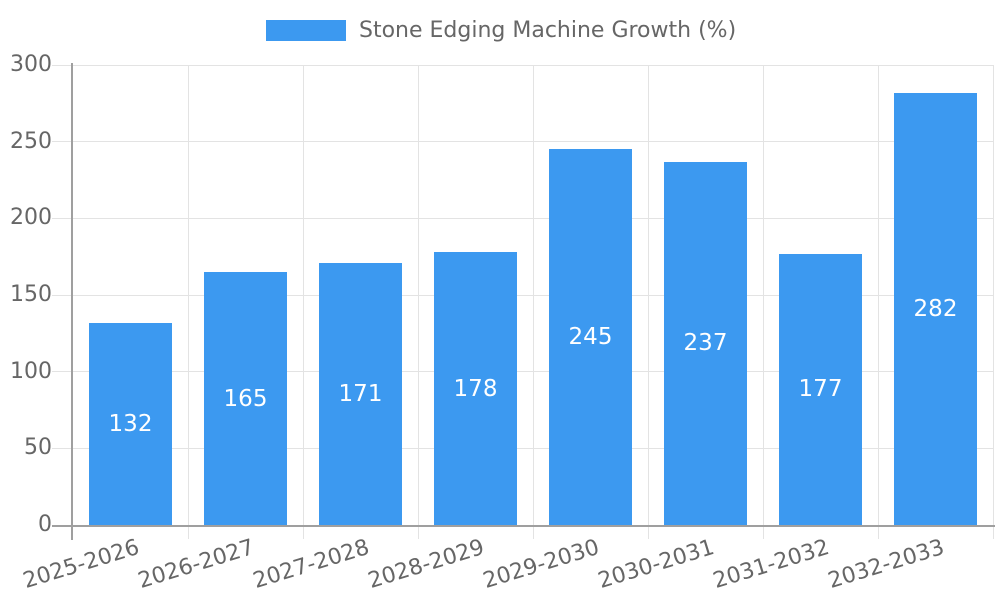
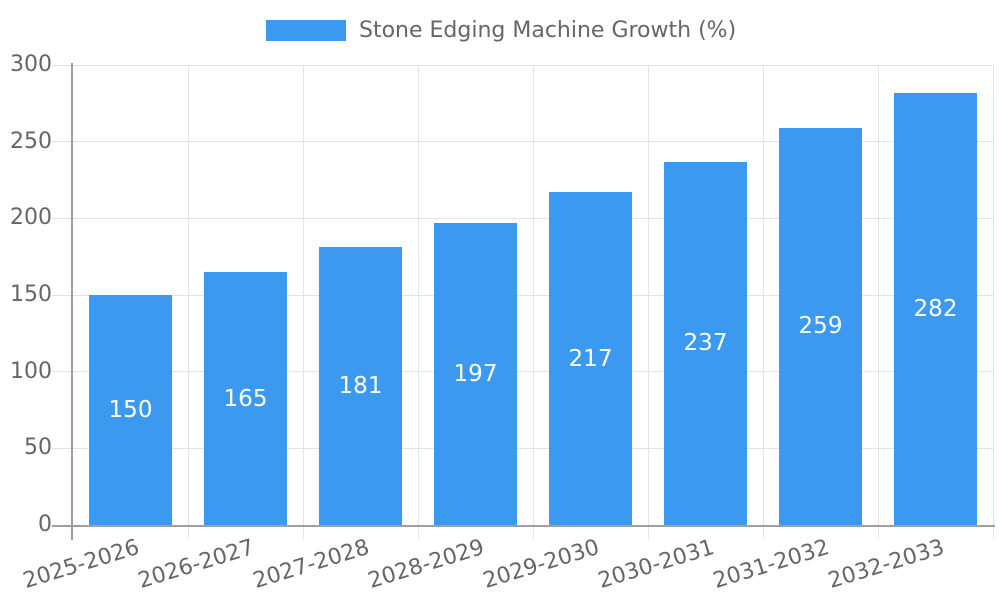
2025-2026: 132 -> 150
2027-2028: 171 -> 181
2028-2029: 178 -> 197
2029-2030: 245 -> 217
2031-2032: 177 -> 259
